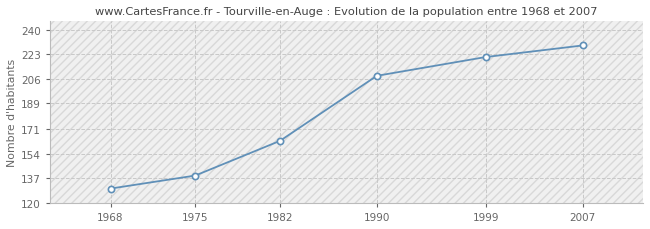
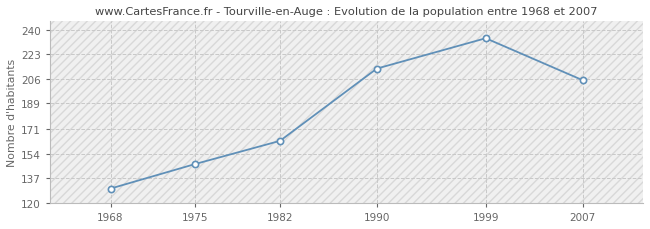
1975: 139 -> 147
1990: 208 -> 213
1999: 221 -> 234
2007: 229 -> 205
